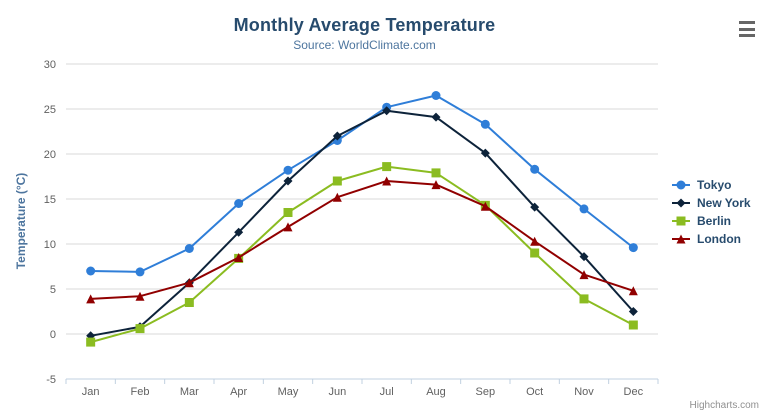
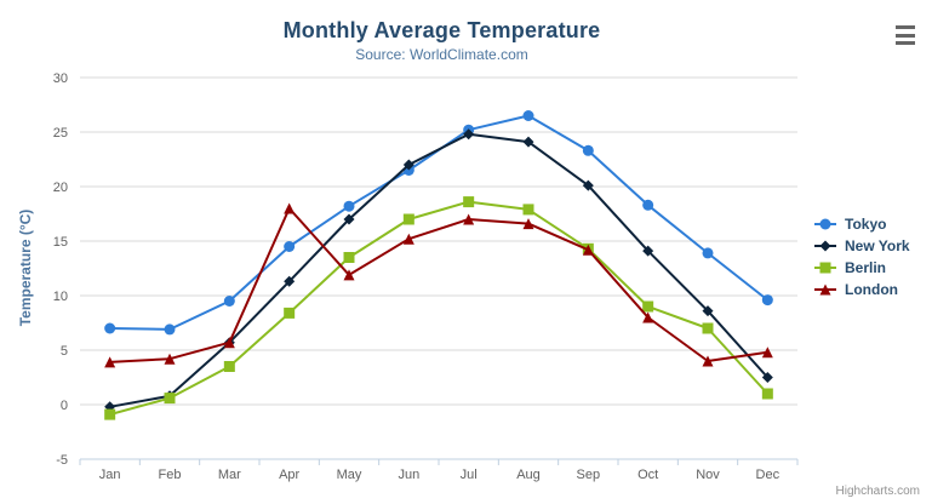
London/Apr: 8 -> 18
London/Oct: 10 -> 8
Berlin/Nov: 4 -> 7
London/Nov: 7 -> 4
